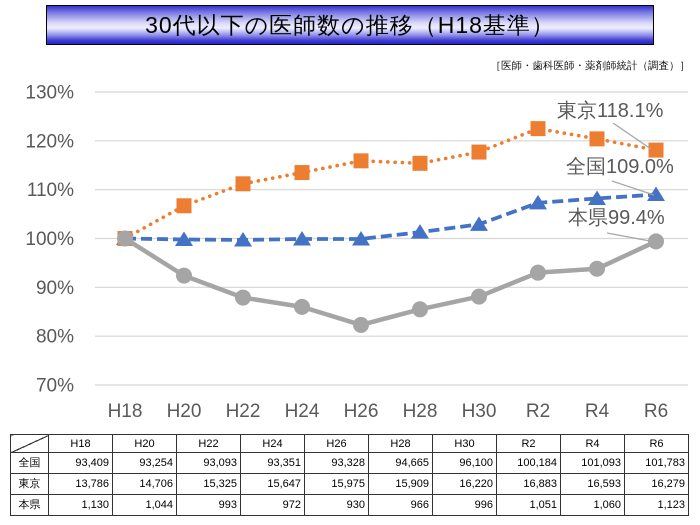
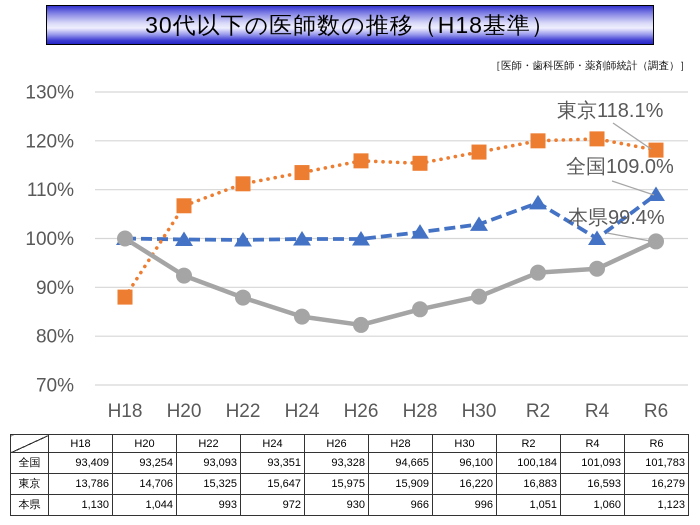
東京/H18: 100% -> 88%
本県/H24: 86% -> 84%
東京/R2: 122% -> 120%
全国/R4: 108% -> 100%
